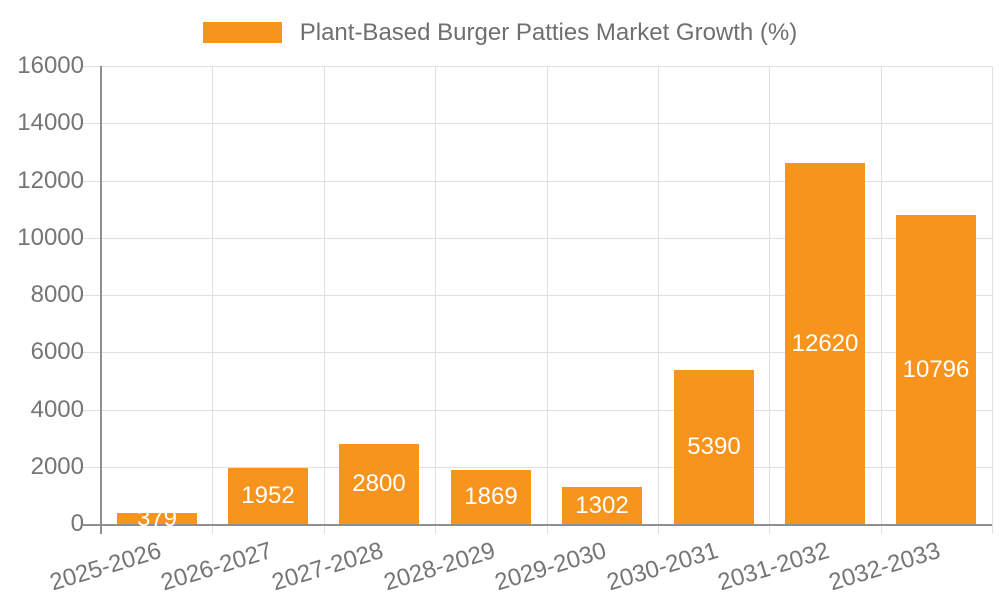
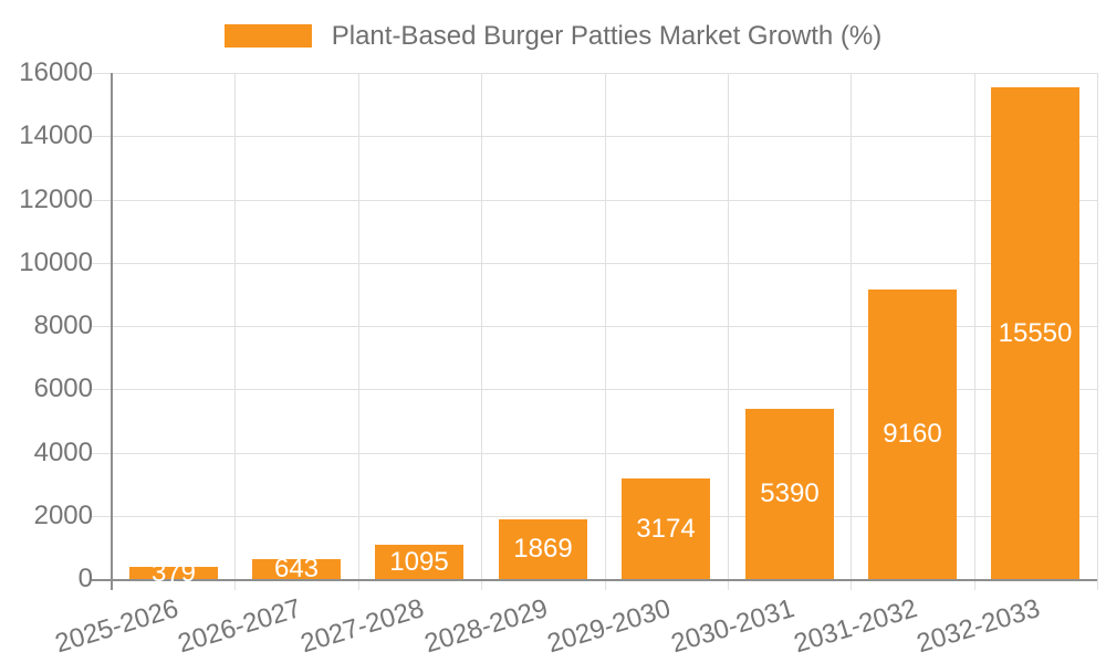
2026-2027: 1952 -> 643
2027-2028: 2800 -> 1095
2029-2030: 1302 -> 3174
2031-2032: 12620 -> 9160
2032-2033: 10796 -> 15550
